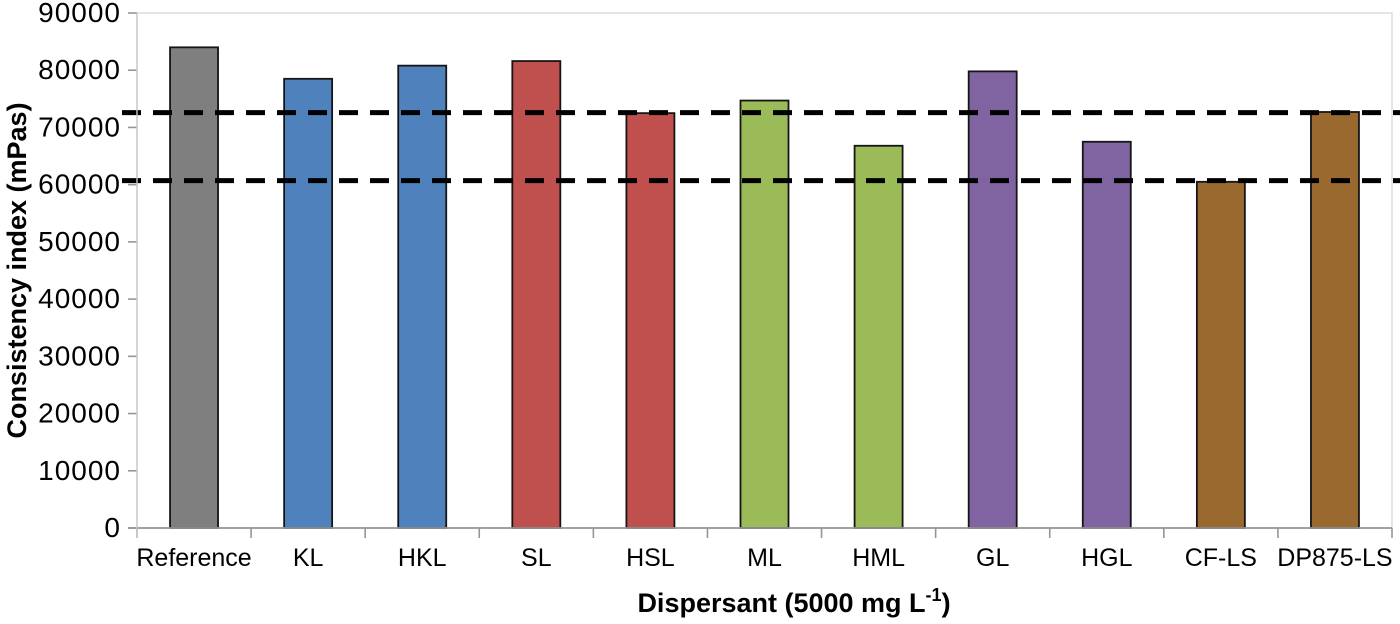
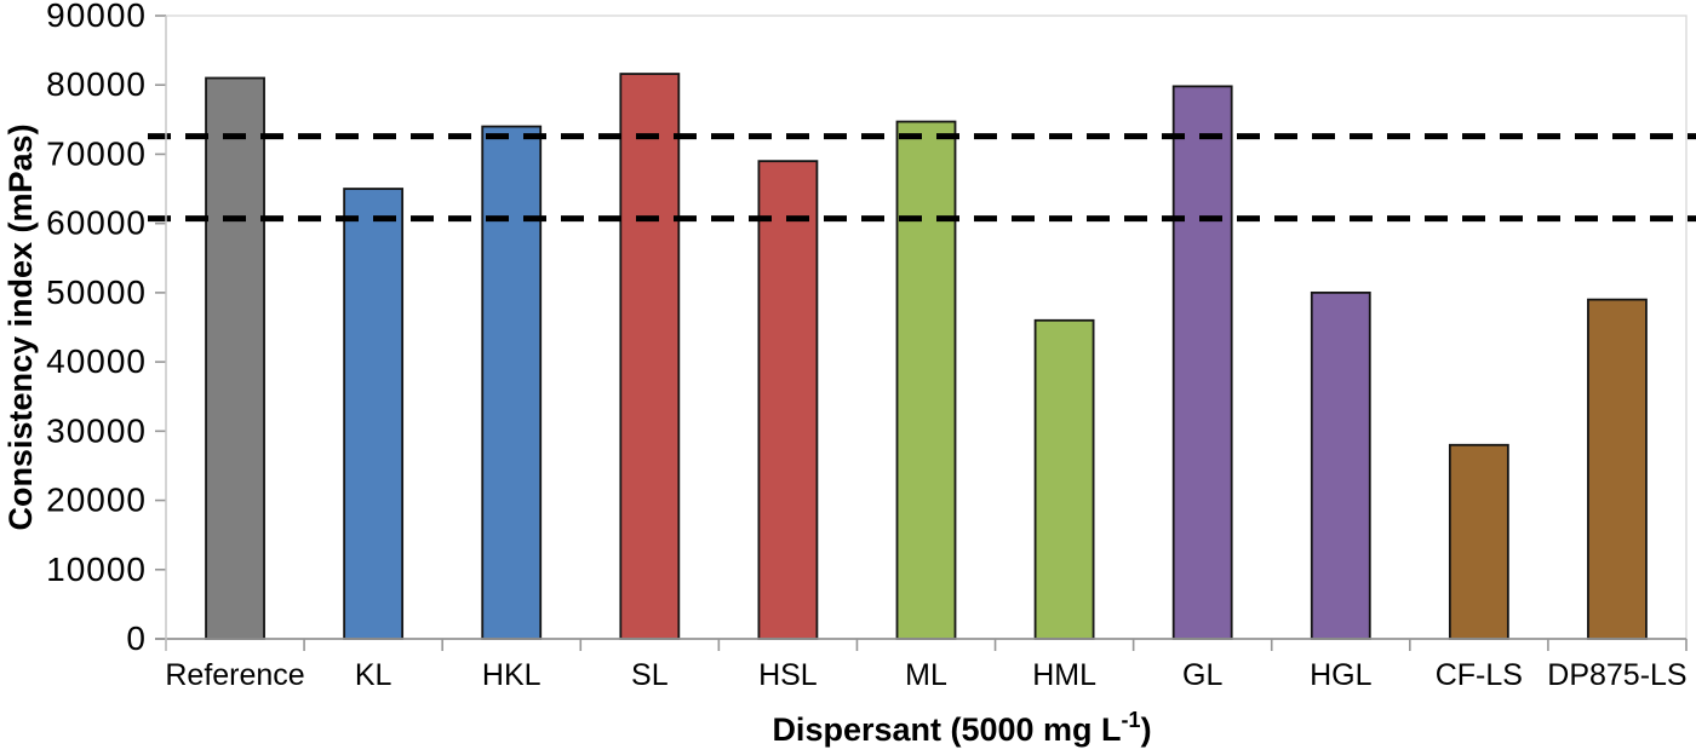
Reference: 84000 -> 81000
KL: 78000 -> 65000
HKL: 81000 -> 74000
HSL: 72000 -> 69000
HML: 67000 -> 46000
HGL: 68000 -> 50000
CF-LS: 60000 -> 28000
DP875-LS: 73000 -> 49000
